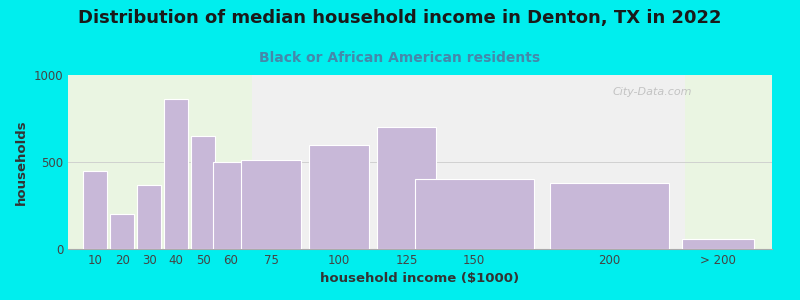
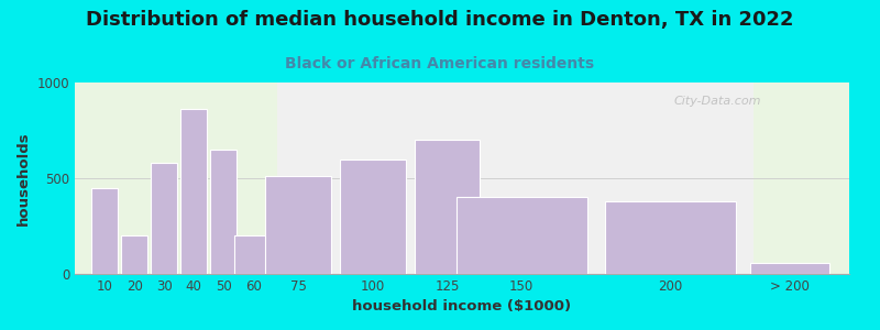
30: 370 -> 580
60: 500 -> 200
